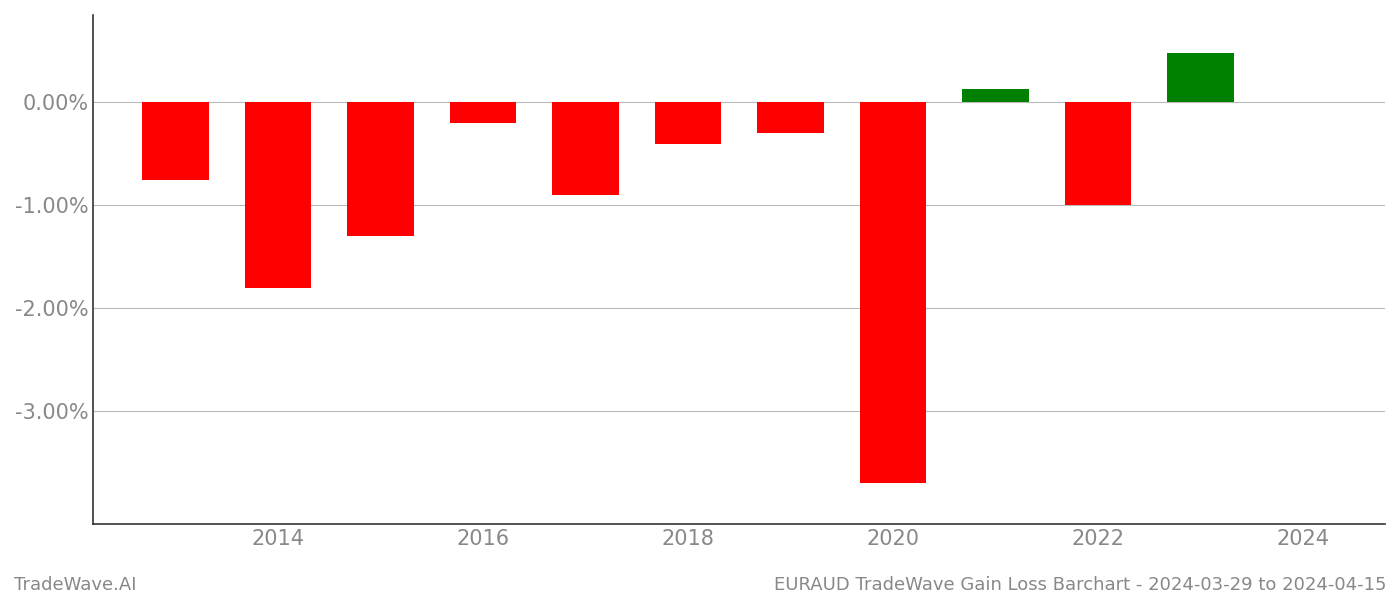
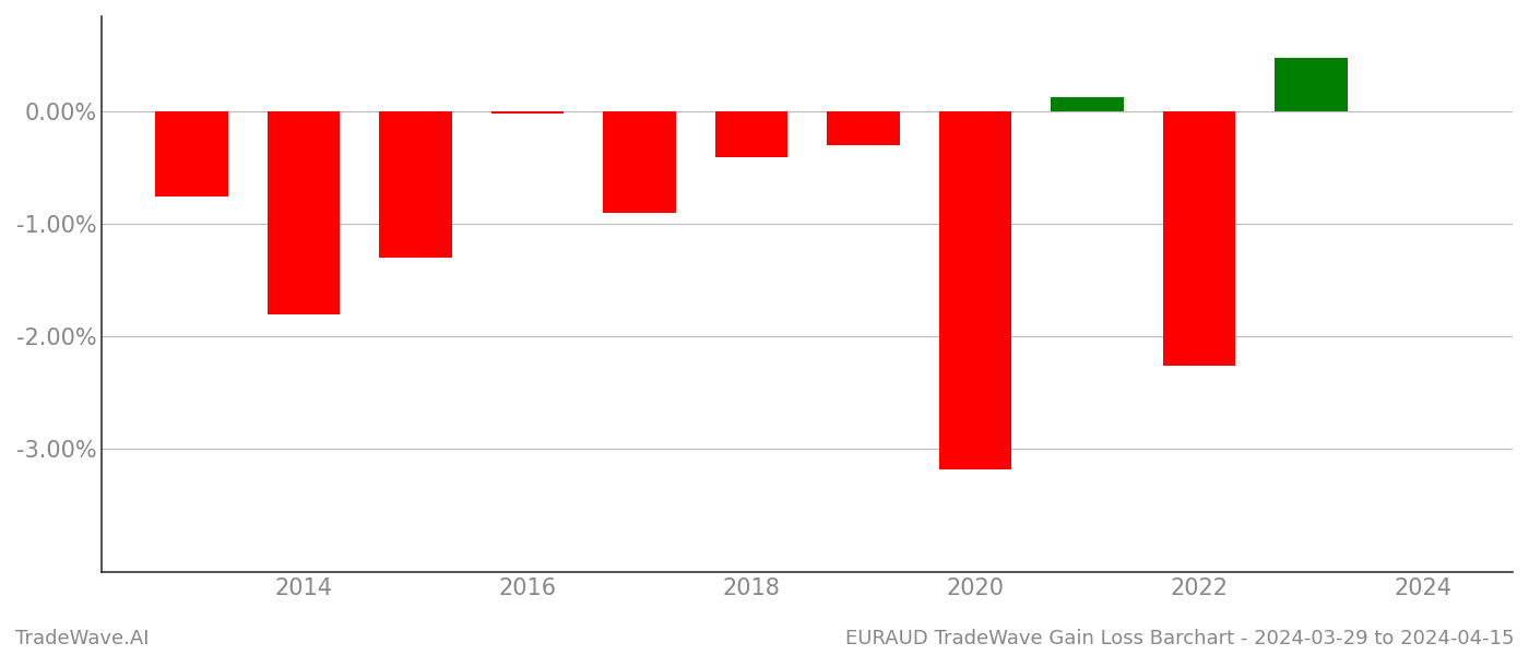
2016: -0.20% -> -0.02%
2020: -3.70% -> -3.18%
2022: -1.00% -> -2.26%
